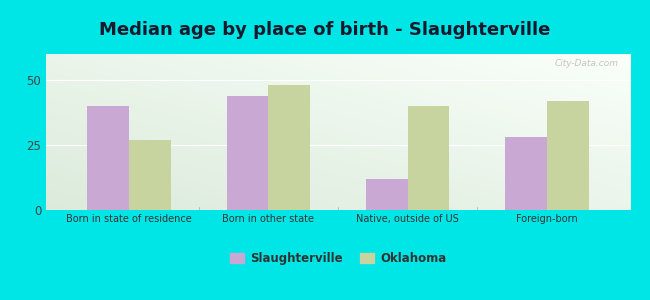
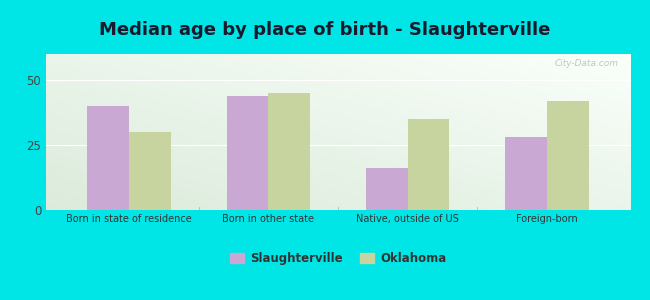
Oklahoma/Born in state of residence: 27 -> 30
Oklahoma/Born in other state: 48 -> 45
Slaughterville/Native, outside of US: 12 -> 16
Oklahoma/Native, outside of US: 40 -> 35
